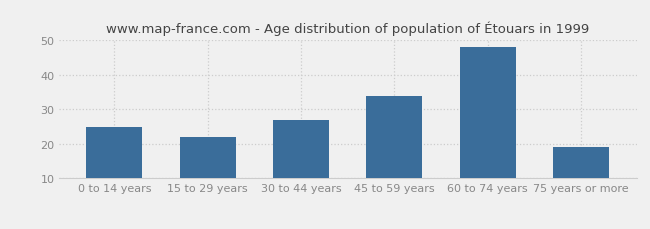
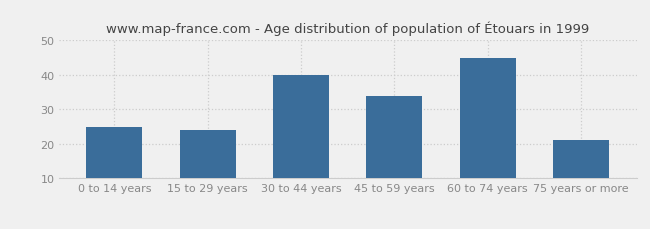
15 to 29 years: 22 -> 24
30 to 44 years: 27 -> 40
60 to 74 years: 48 -> 45
75 years or more: 19 -> 21
